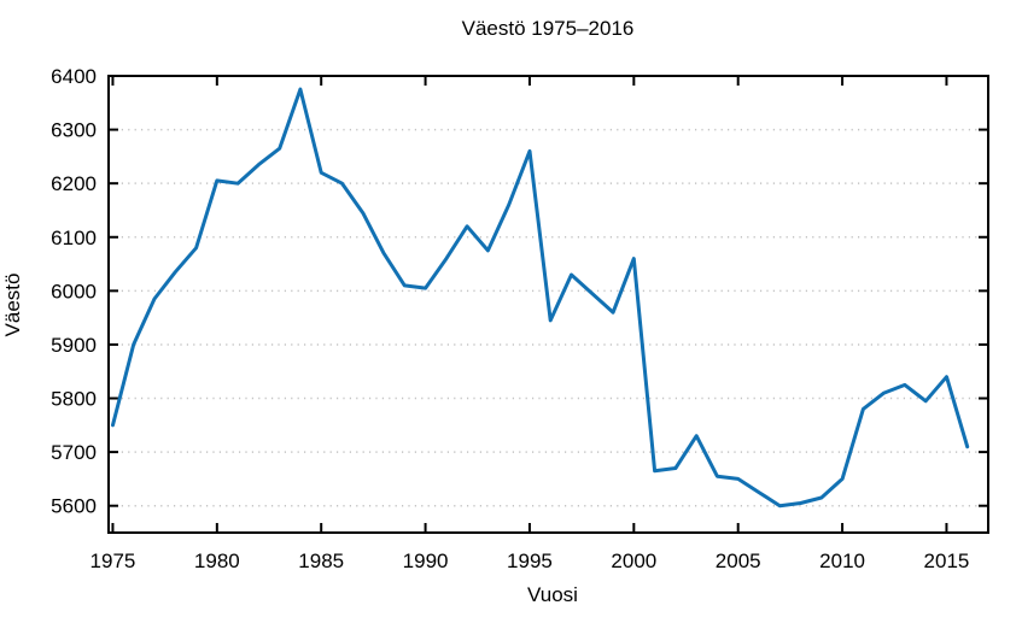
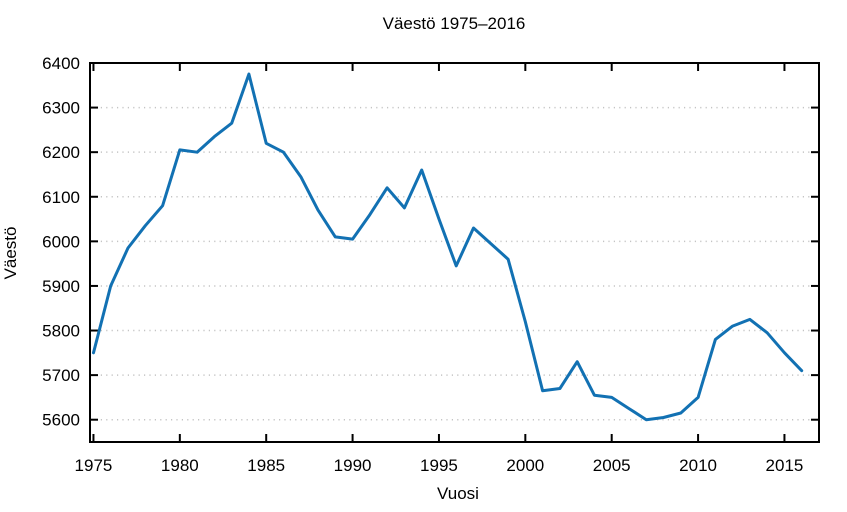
1995: 6260 -> 6050
2000: 6060 -> 5820
2015: 5840 -> 5750
